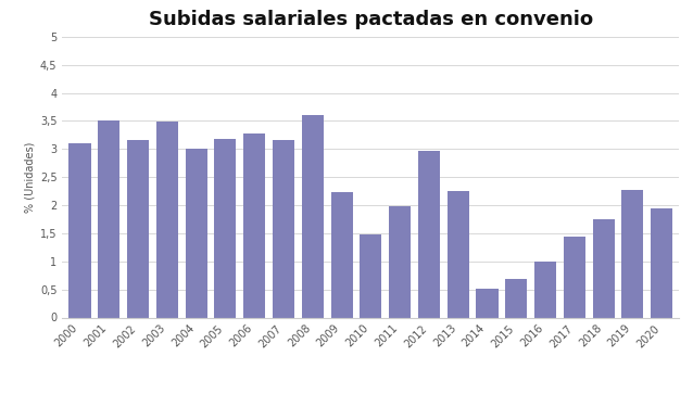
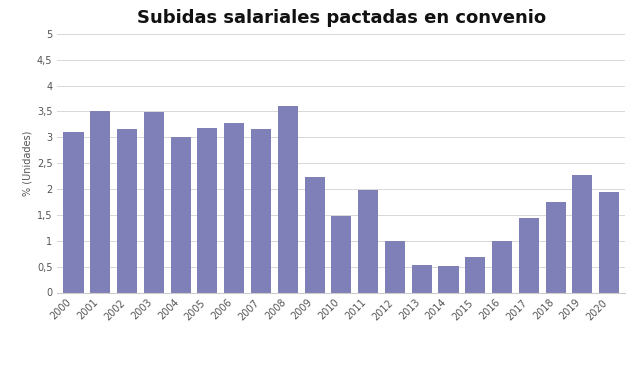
2012: 2,96 -> 1,00
2013: 2,26 -> 0,54
